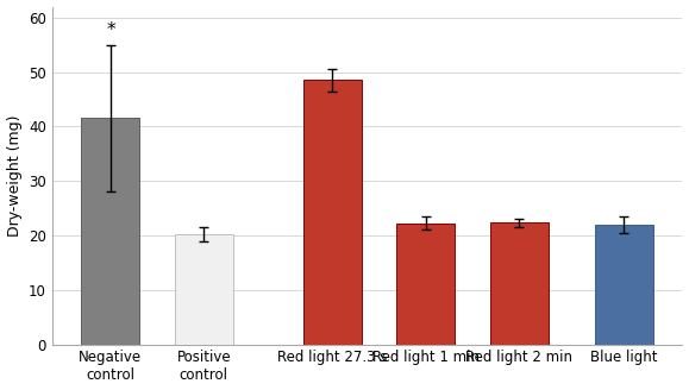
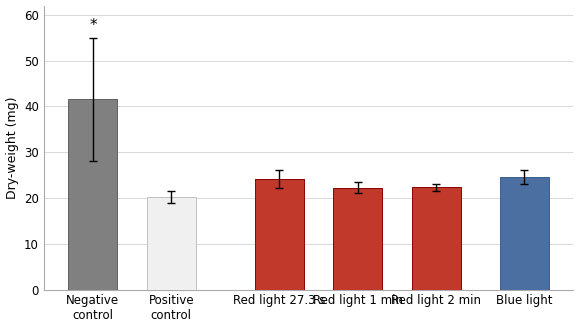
Red light 27.3 s: 48.5 -> 24.2
Blue light: 22.0 -> 24.5
